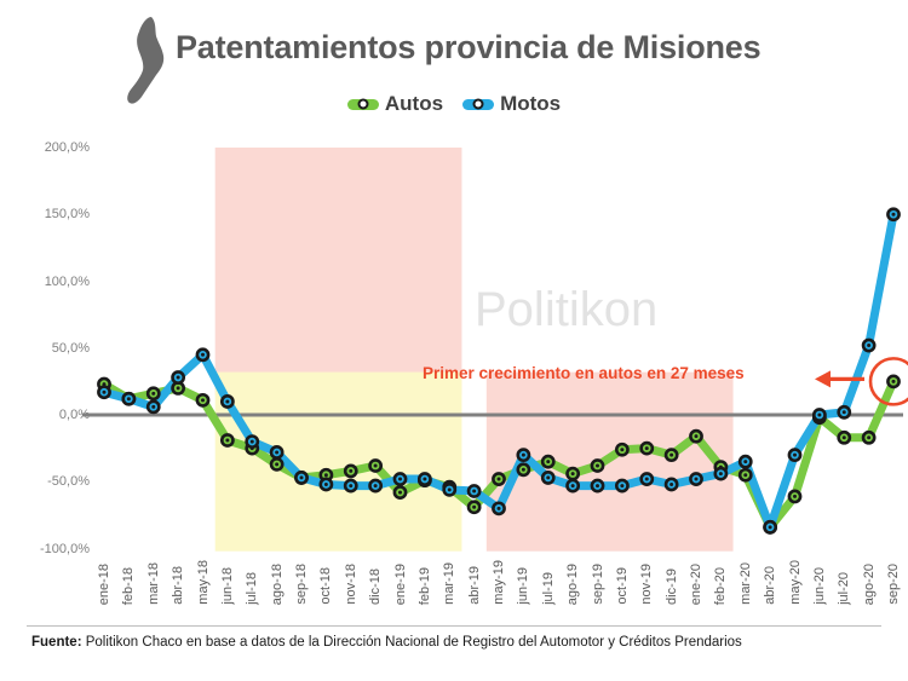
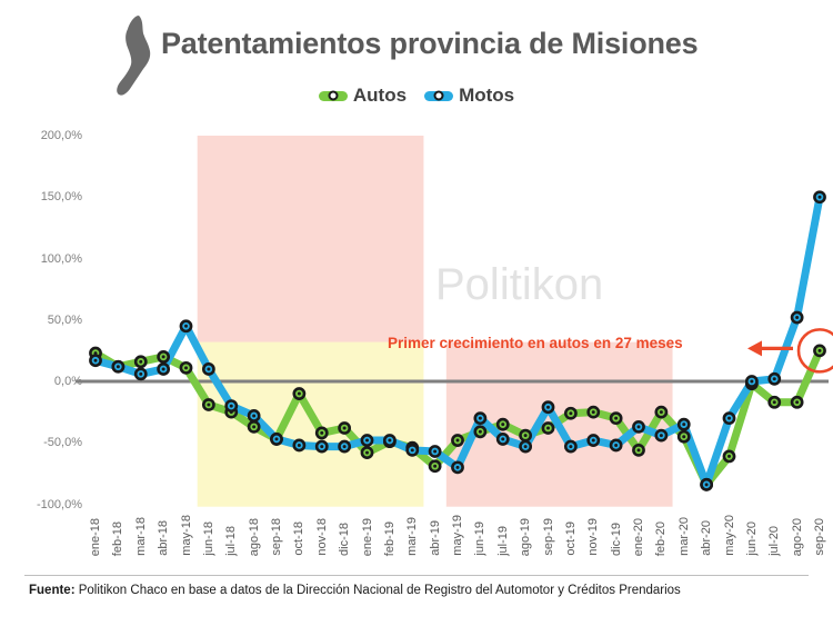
Motos/abr-18: 28% -> 10%
Autos/oct-18: -45% -> -10%
Motos/sep-19: -53% -> -21%
Autos/ene-20: -16% -> -56%
Motos/ene-20: -48% -> -37%
Autos/feb-20: -39% -> -25%
